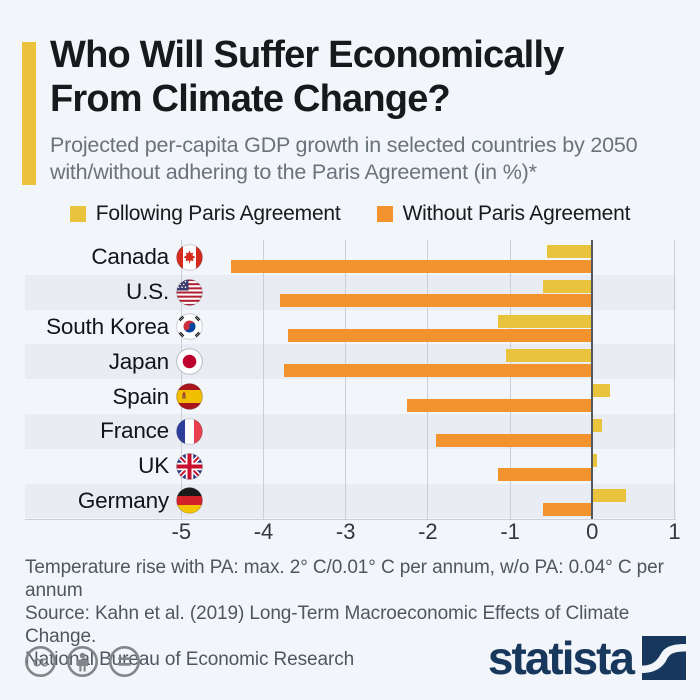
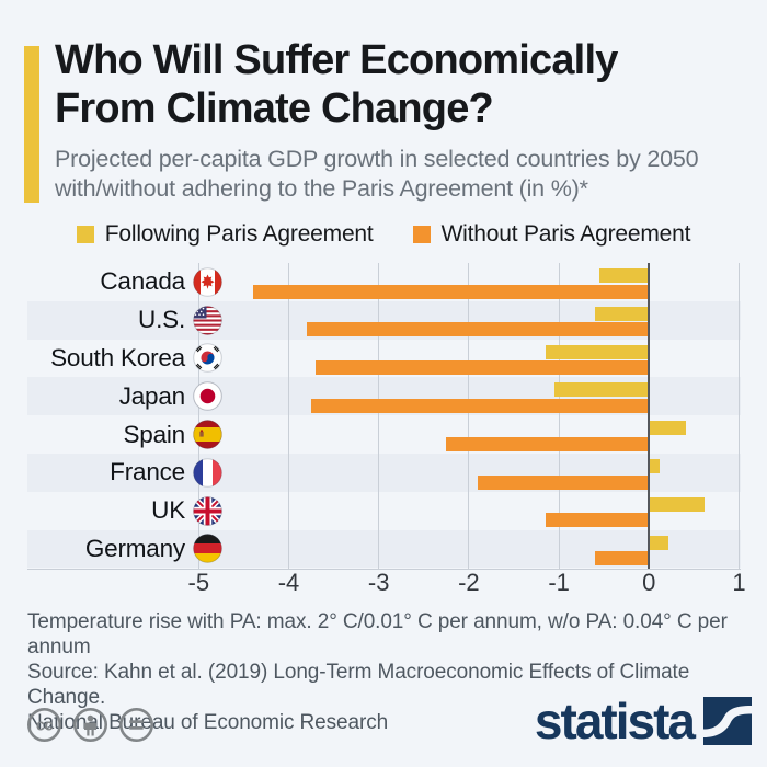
Following Paris Agreement/Spain: 0.2 -> 0.4
Following Paris Agreement/UK: 0.1 -> 0.6
Following Paris Agreement/Germany: 0.4 -> 0.2
